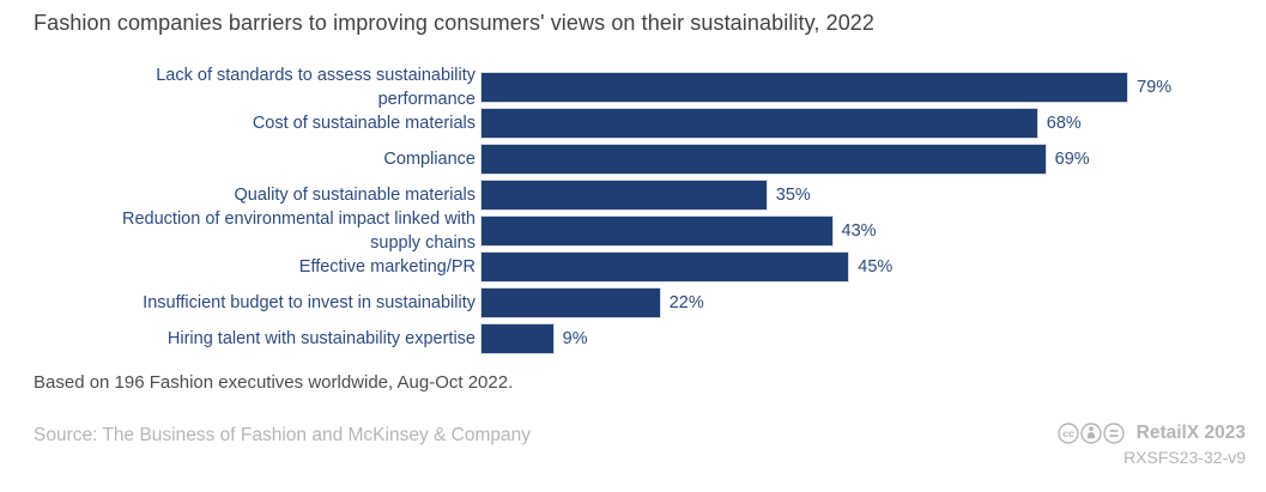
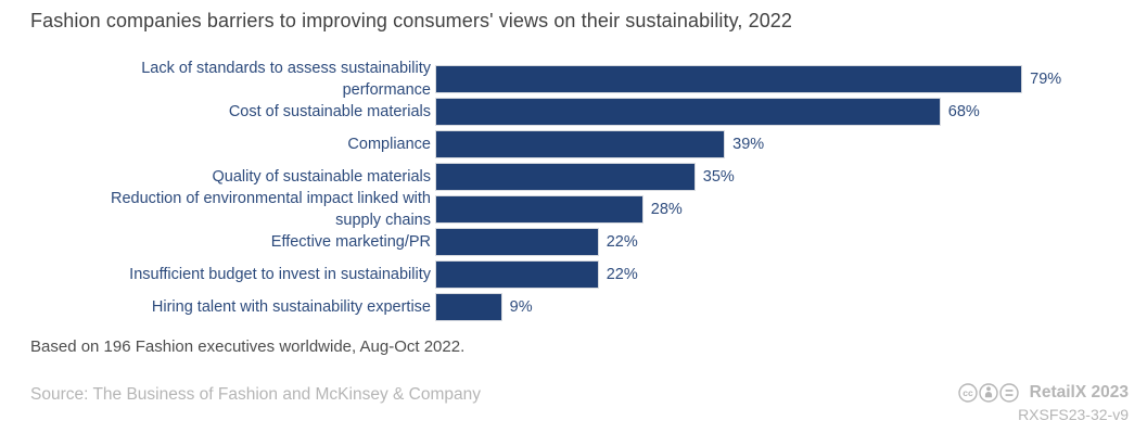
Compliance: 69% -> 39%
Reduction of environmental impact linked with supply chains: 43% -> 28%
Effective marketing/PR: 45% -> 22%
